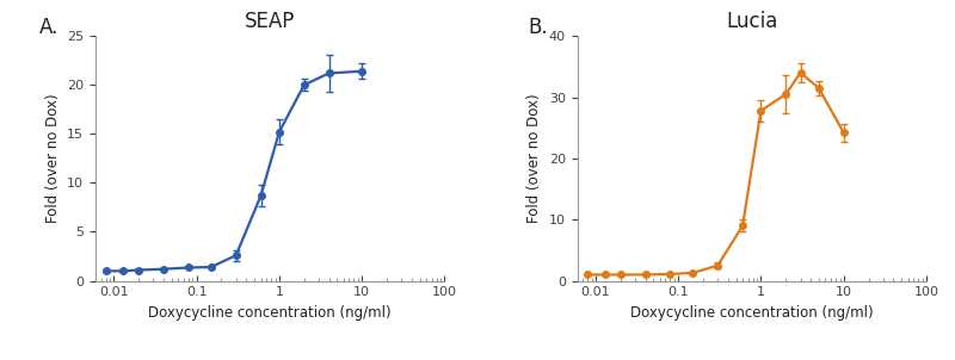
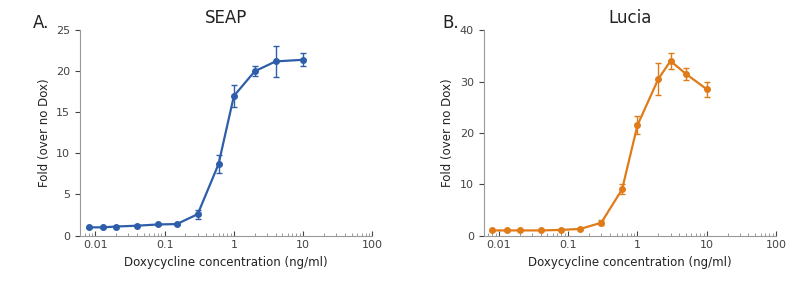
SEAP/1: 15.2 -> 17.0
Lucia/1: 27.8 -> 21.5
Lucia/10: 24.2 -> 28.5
